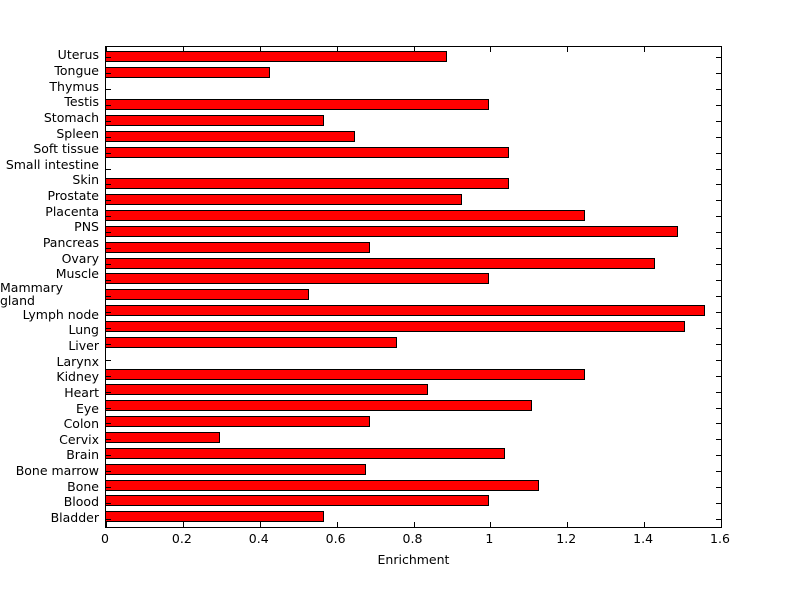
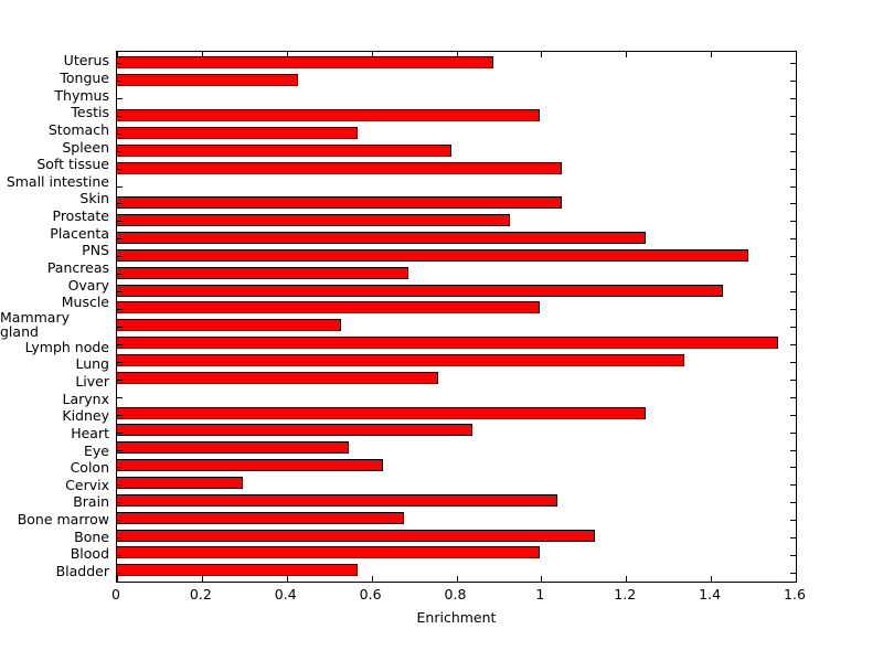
Colon: 0.69 -> 0.63
Eye: 1.11 -> 0.55
Lung: 1.51 -> 1.34
Spleen: 0.65 -> 0.79
